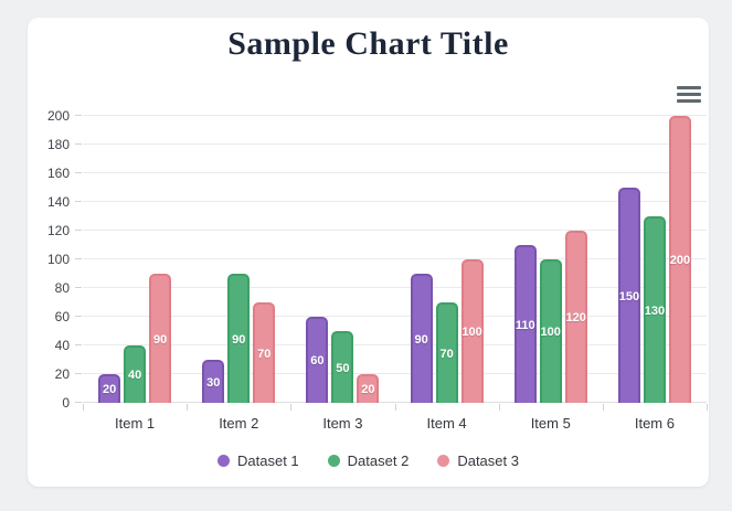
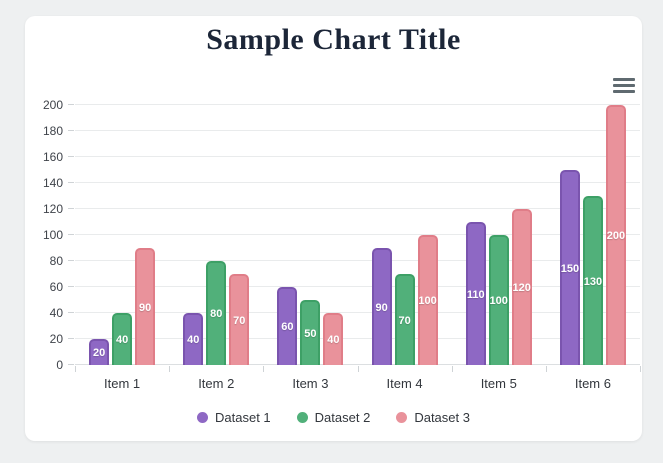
Dataset 1/Item 2: 30 -> 40
Dataset 2/Item 2: 90 -> 80
Dataset 3/Item 3: 20 -> 40
